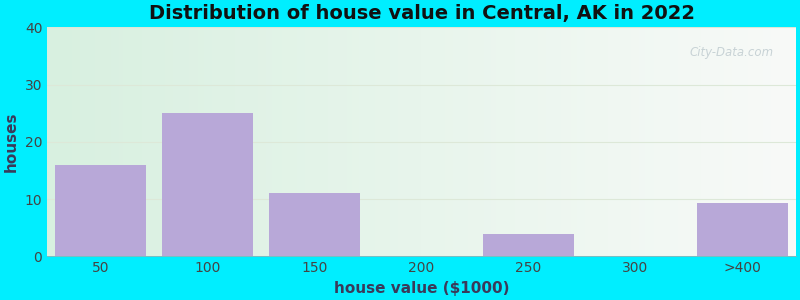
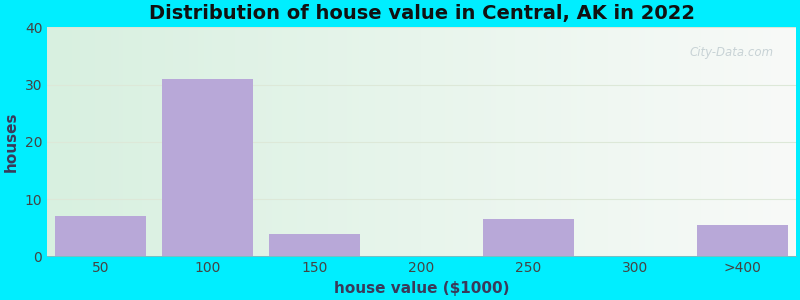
50: 16.0 -> 7.0
100: 25.0 -> 31.0
150: 11.0 -> 4.0
250: 4.0 -> 6.5
>400: 9.4 -> 5.5
